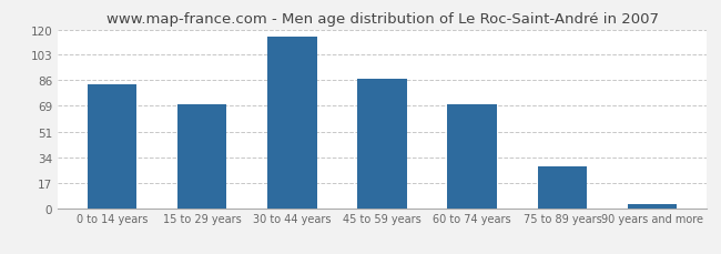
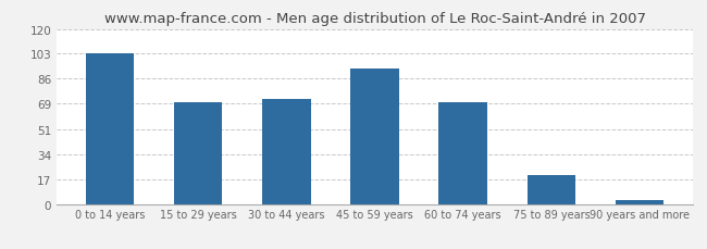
0 to 14 years: 83 -> 103
30 to 44 years: 115 -> 72
45 to 59 years: 87 -> 93
75 to 89 years: 28 -> 20
